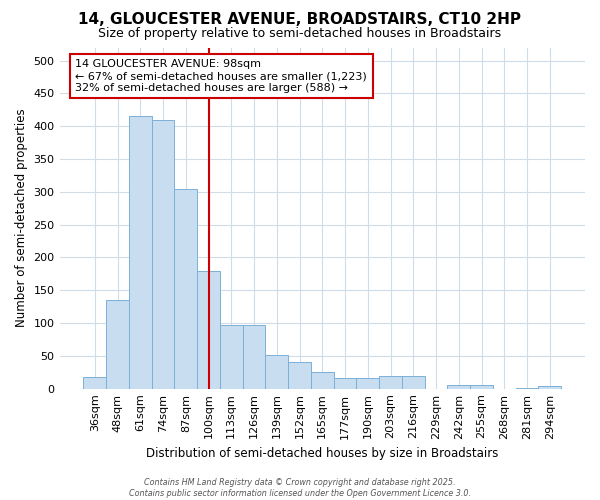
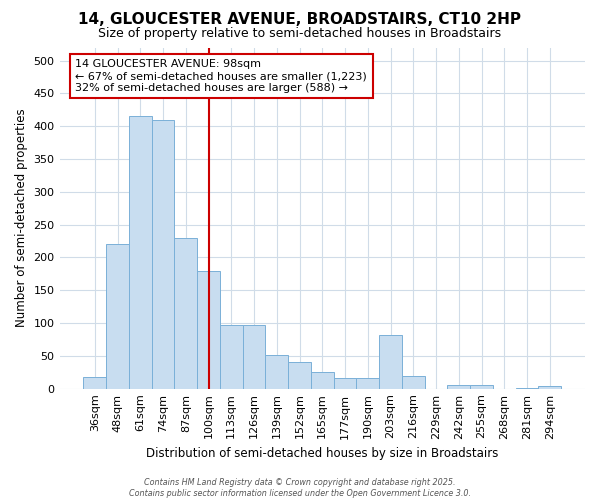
48sqm: 135 -> 220
87sqm: 305 -> 230
203sqm: 20 -> 82
